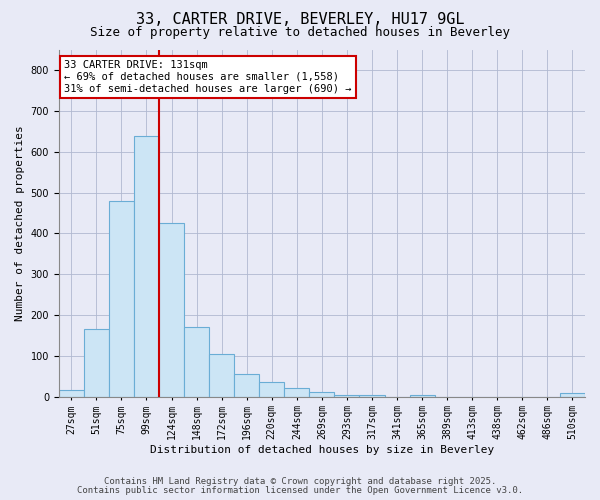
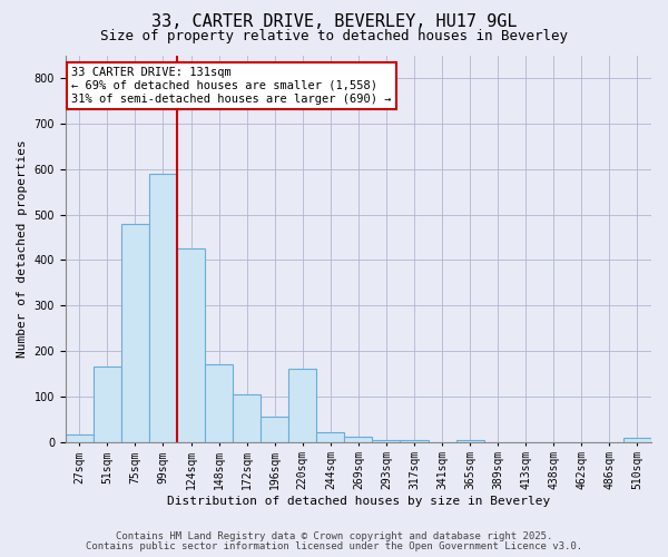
99sqm: 640 -> 590
220sqm: 35 -> 160
